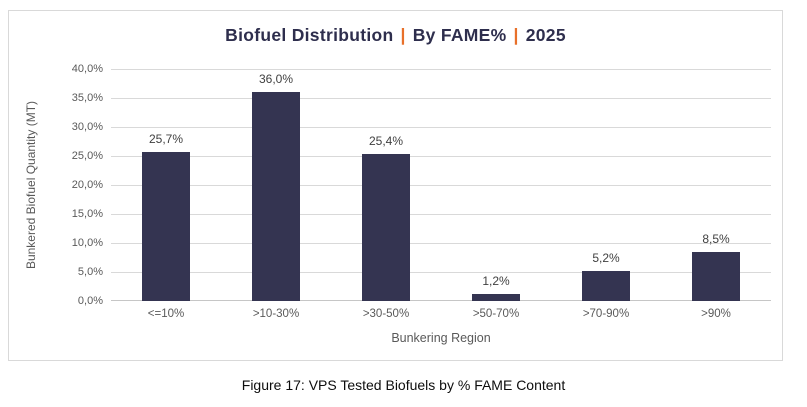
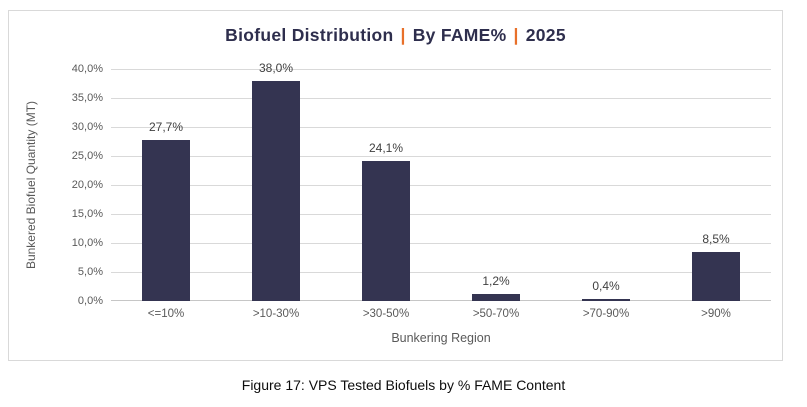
<=10%: 25,7% -> 27,7%
>10-30%: 36,0% -> 38,0%
>30-50%: 25,4% -> 24,1%
>70-90%: 5,2% -> 0,4%
